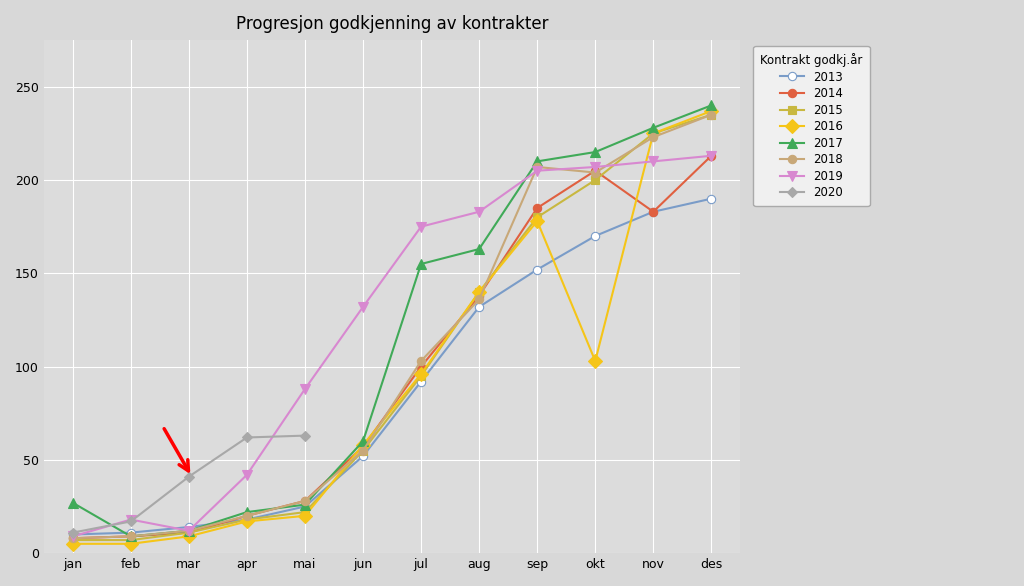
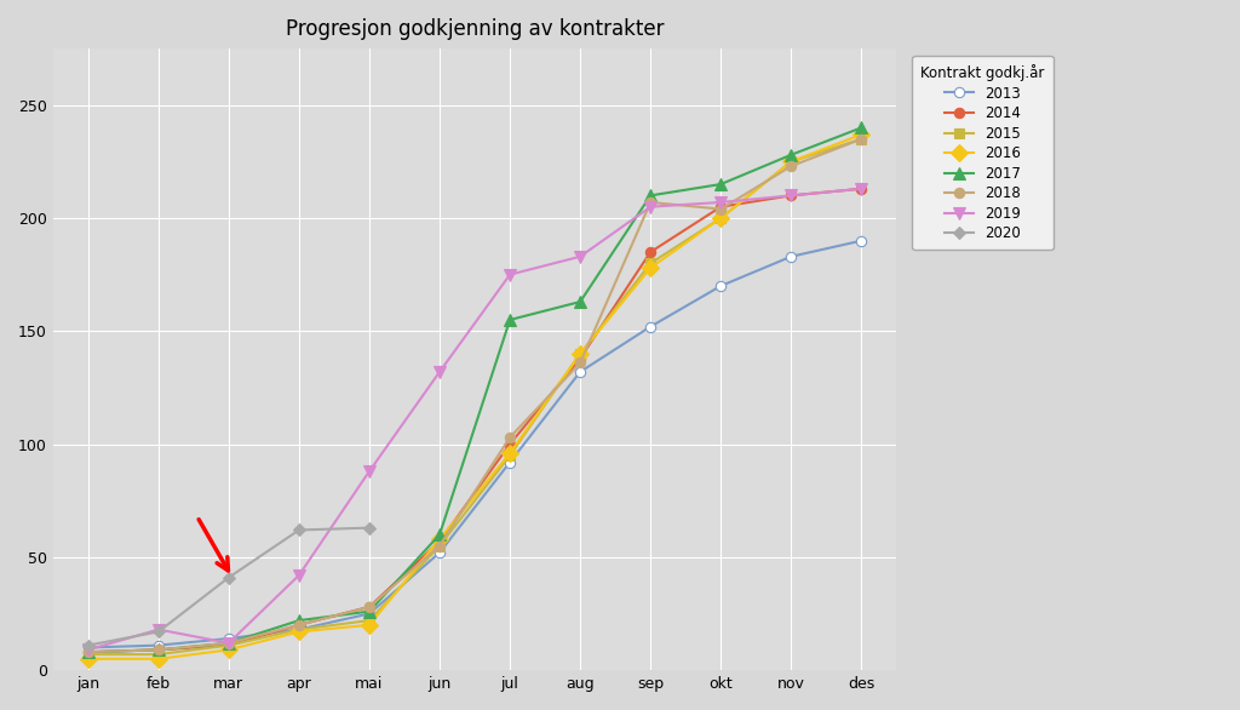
2017/jan: 27 -> 8
2016/okt: 103 -> 200
2014/nov: 183 -> 210
